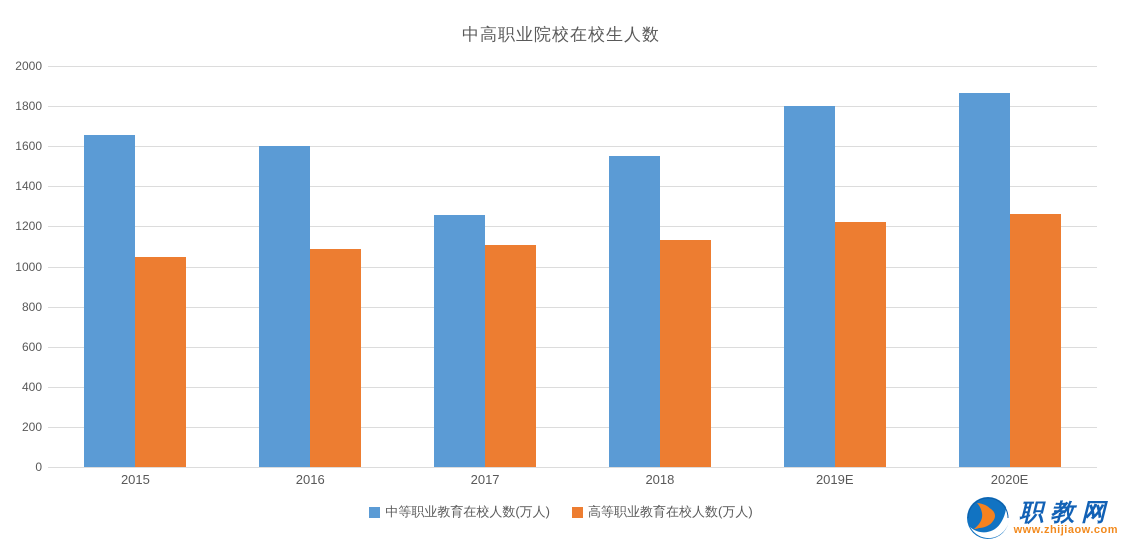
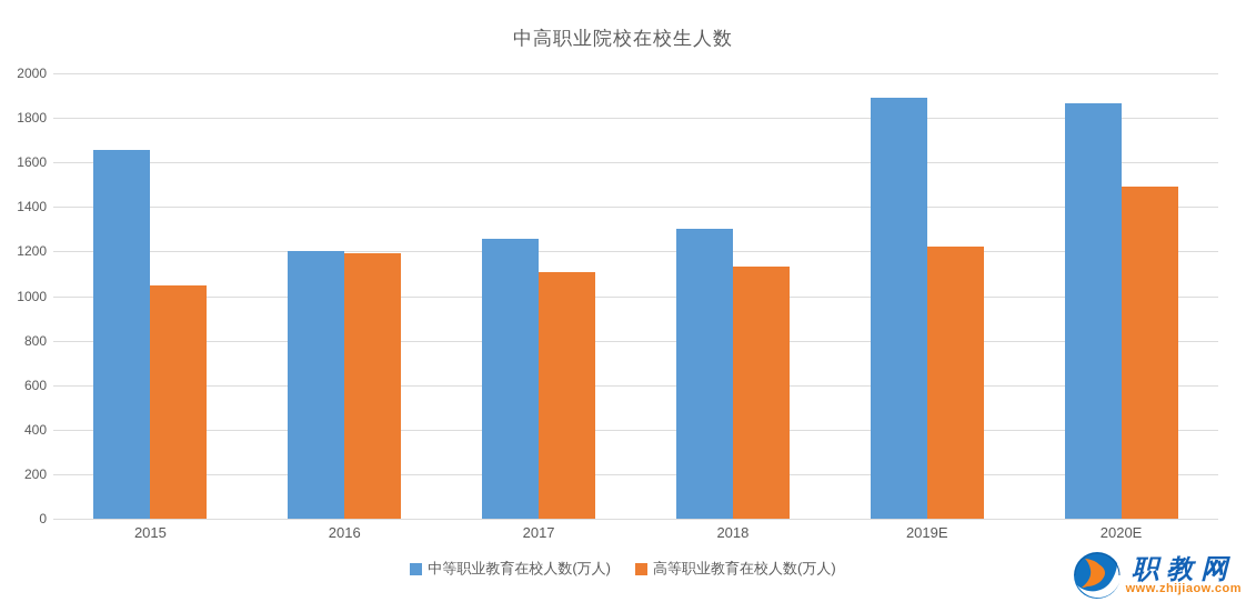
中等职业教育在校人数(万人)/2016: 1600 -> 1200
高等职业教育在校人数(万人)/2016: 1080 -> 1190
中等职业教育在校人数(万人)/2018: 1550 -> 1300
中等职业教育在校人数(万人)/2019E: 1800 -> 1890
高等职业教育在校人数(万人)/2020E: 1260 -> 1490
